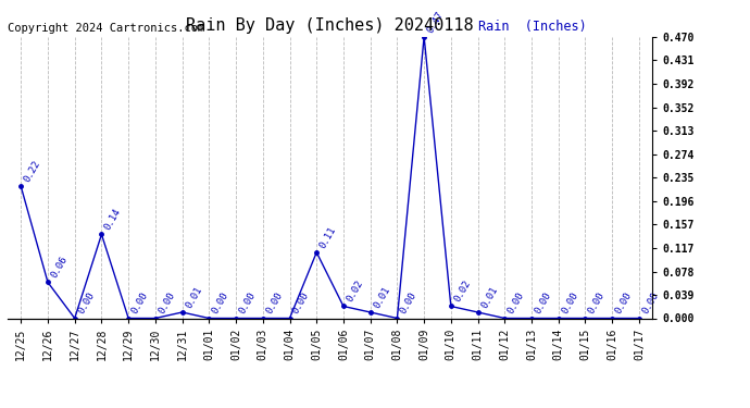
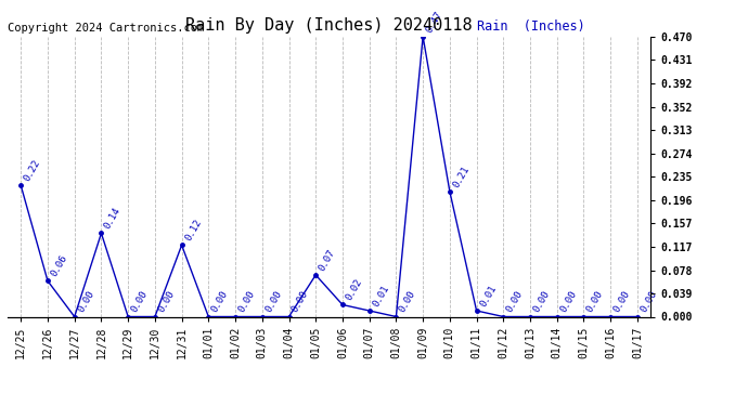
12/31: 0.01 -> 0.12
01/05: 0.11 -> 0.07
01/10: 0.02 -> 0.21
